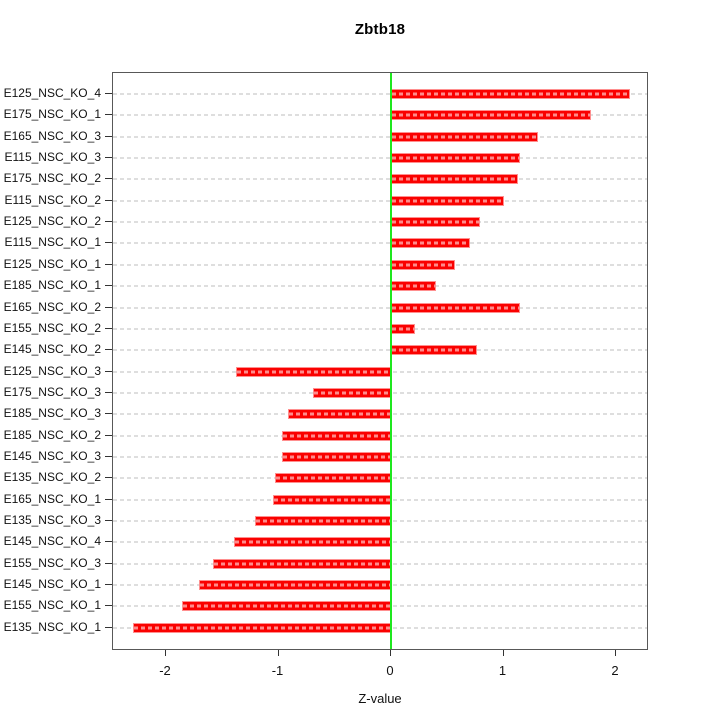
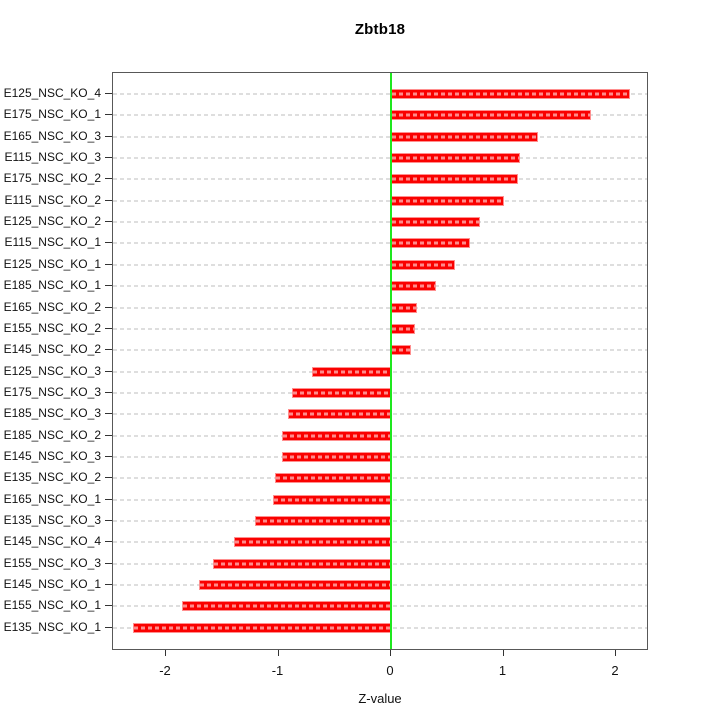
E165_NSC_KO_2: 1.15 -> 0.23
E145_NSC_KO_2: 0.76 -> 0.18
E125_NSC_KO_3: -1.38 -> -0.70
E175_NSC_KO_3: -0.69 -> -0.88
